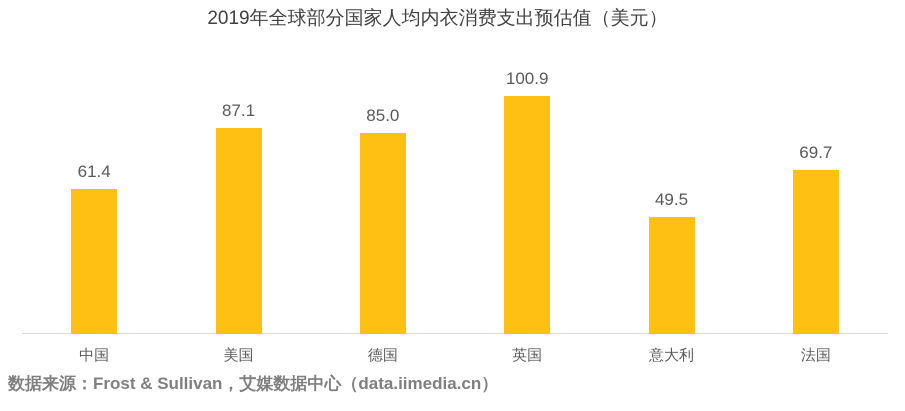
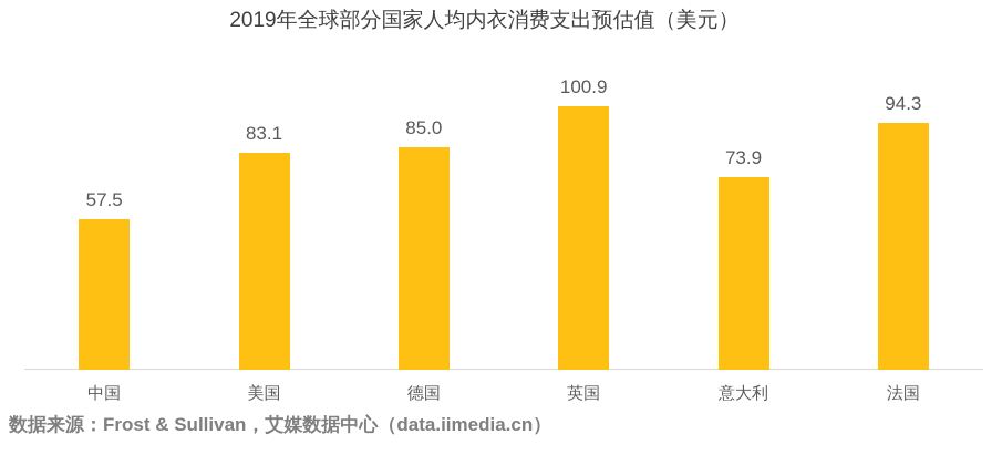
中国: 61.4 -> 57.5
美国: 87.1 -> 83.1
意大利: 49.5 -> 73.9
法国: 69.7 -> 94.3
